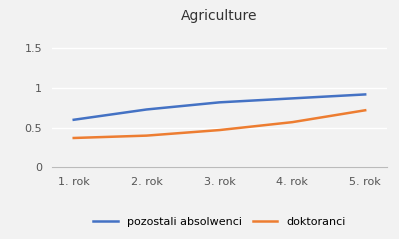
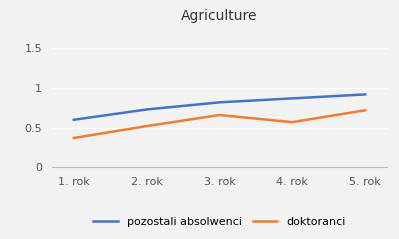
doktoranci/2. rok: 0.40 -> 0.52
doktoranci/3. rok: 0.47 -> 0.66
